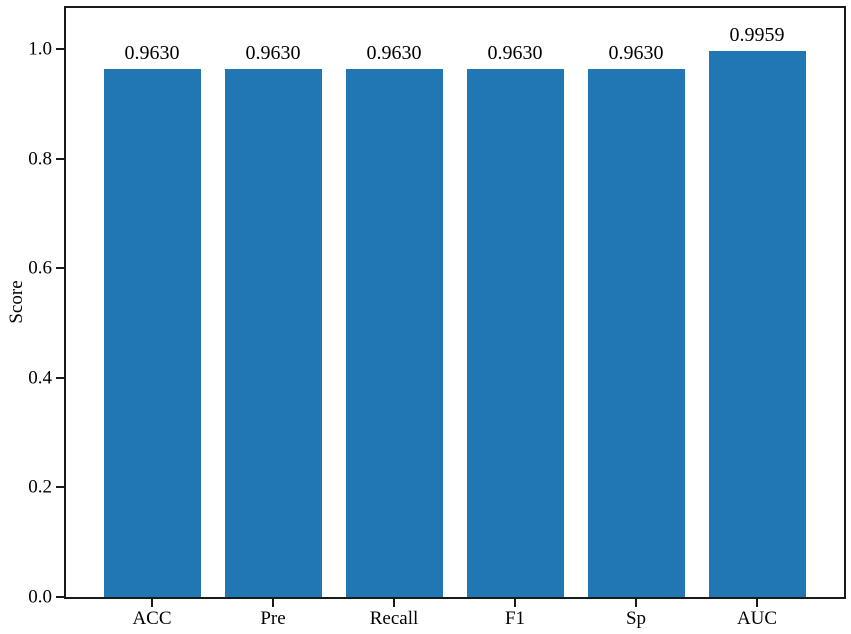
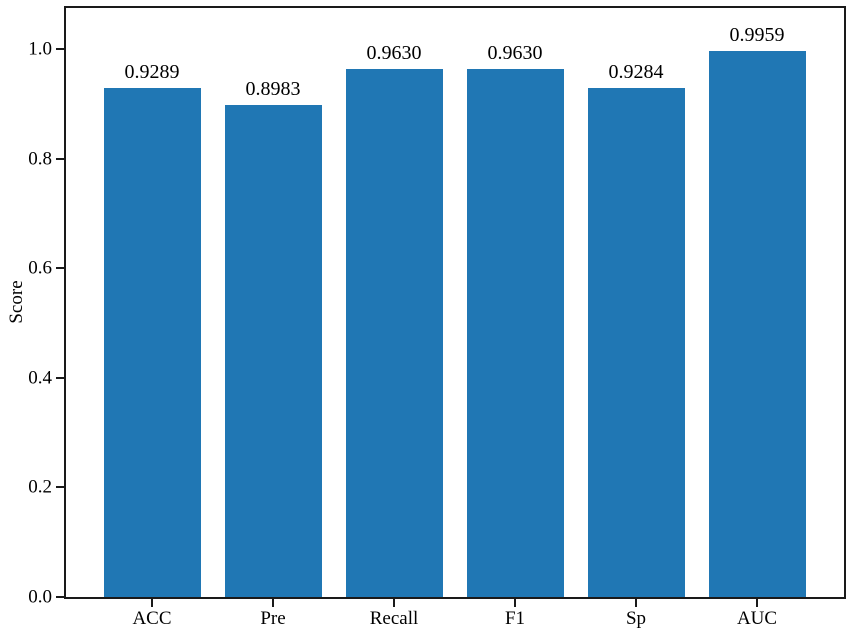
ACC: 0.9630 -> 0.9289
Pre: 0.9630 -> 0.8983
Sp: 0.9630 -> 0.9284
